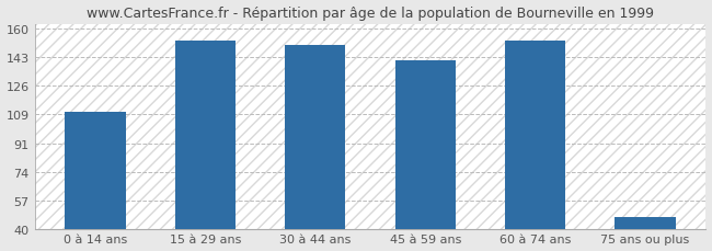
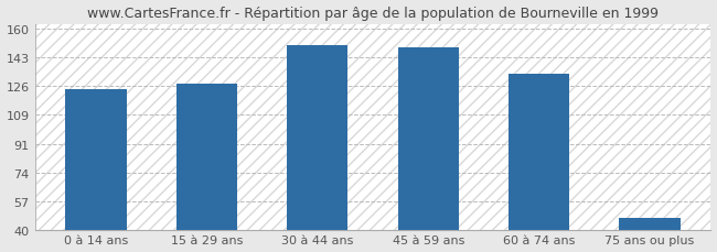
0 à 14 ans: 110 -> 124
15 à 29 ans: 153 -> 127
45 à 59 ans: 141 -> 149
60 à 74 ans: 153 -> 133
